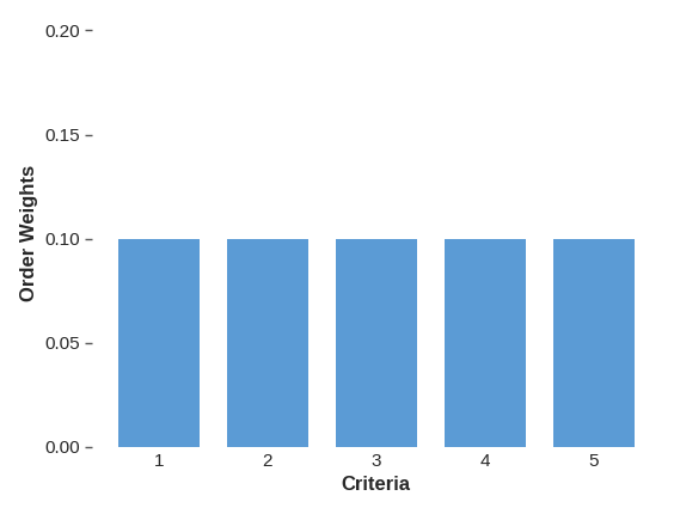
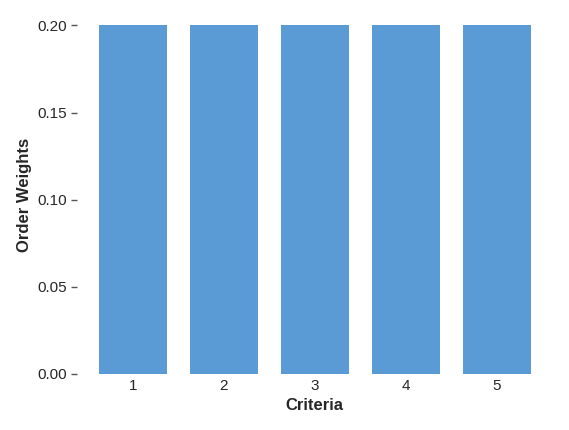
1: 0.1 -> 0.2
2: 0.1 -> 0.2
3: 0.1 -> 0.2
4: 0.1 -> 0.2
5: 0.1 -> 0.2
